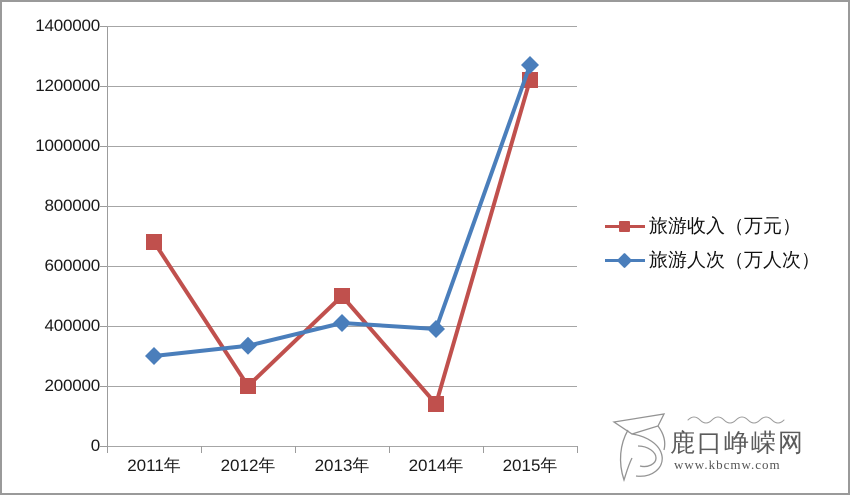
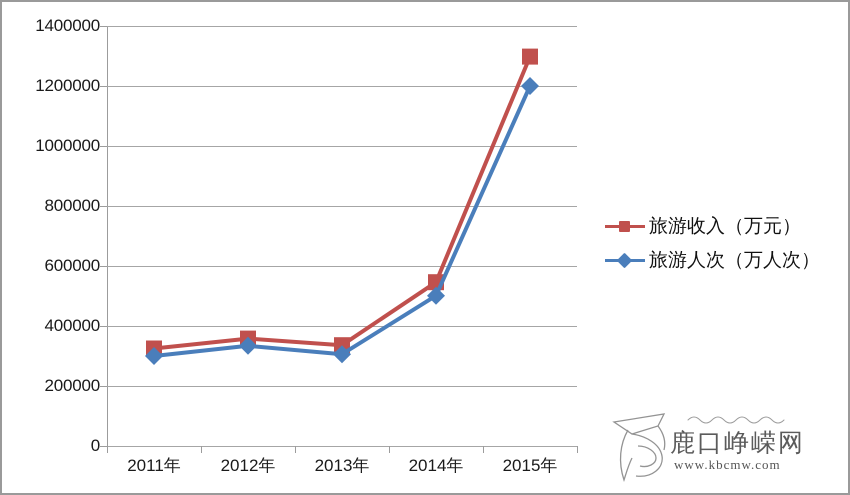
旅游收入（万元）/2011年: 680000 -> 320000
旅游收入（万元）/2012年: 200000 -> 360000
旅游收入（万元）/2013年: 500000 -> 340000
旅游人次（万人次）/2013年: 410000 -> 310000
旅游收入（万元）/2014年: 140000 -> 550000
旅游人次（万人次）/2014年: 390000 -> 500000
旅游收入（万元）/2015年: 1220000 -> 1300000
旅游人次（万人次）/2015年: 1270000 -> 1200000
